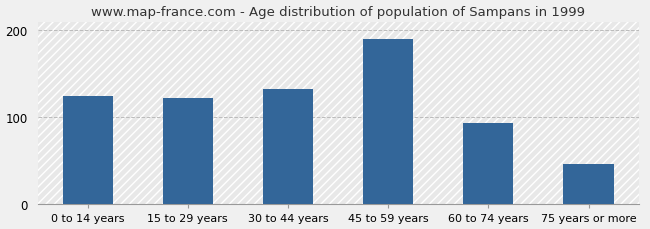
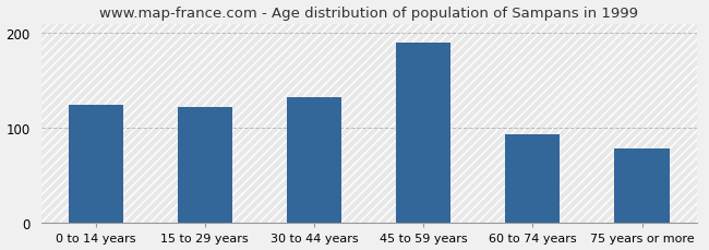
75 years or more: 46 -> 78
